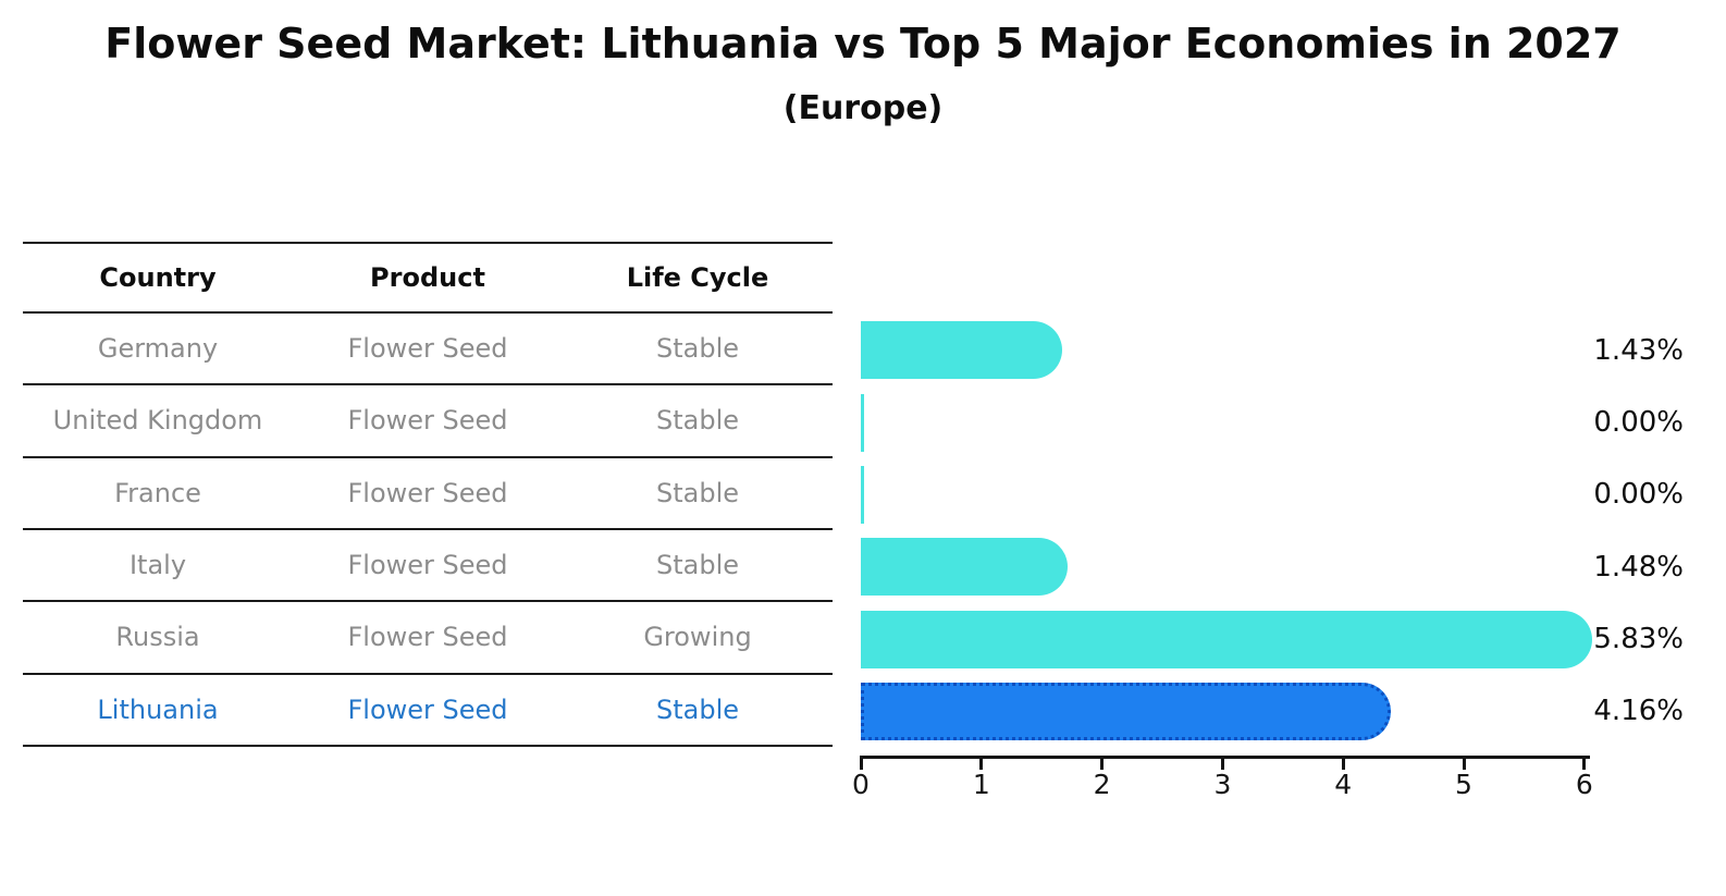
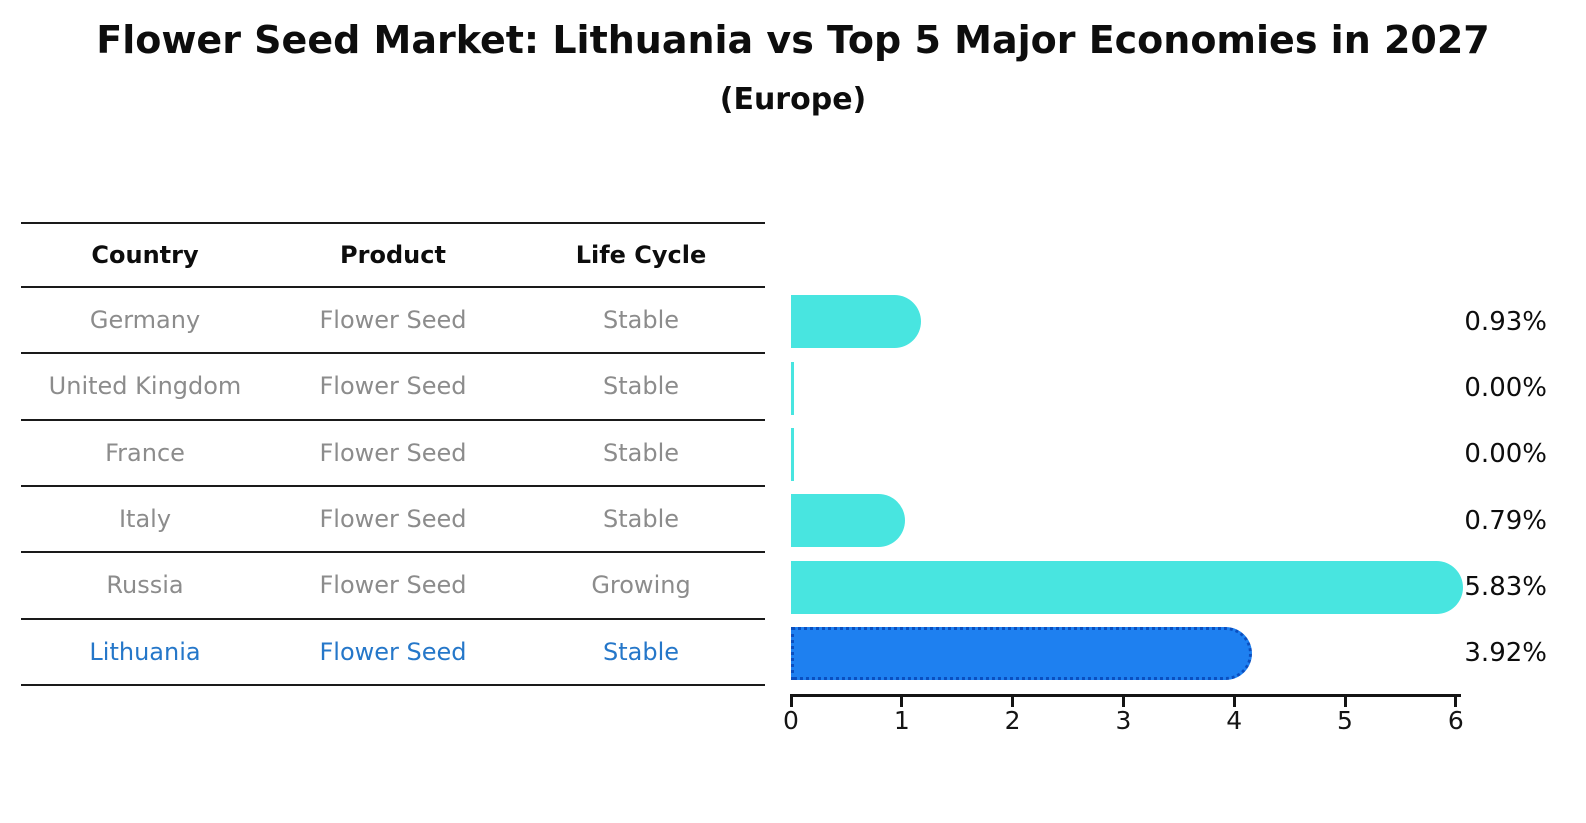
Germany: 1.43% -> 0.93%
Italy: 1.48% -> 0.79%
Lithuania: 4.16% -> 3.92%
